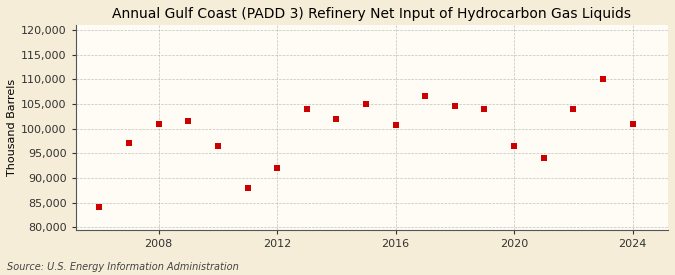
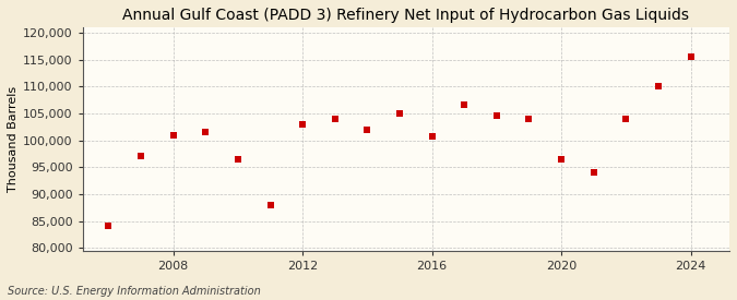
2012: 92,000 -> 103,000
2024: 101,000 -> 115,500
